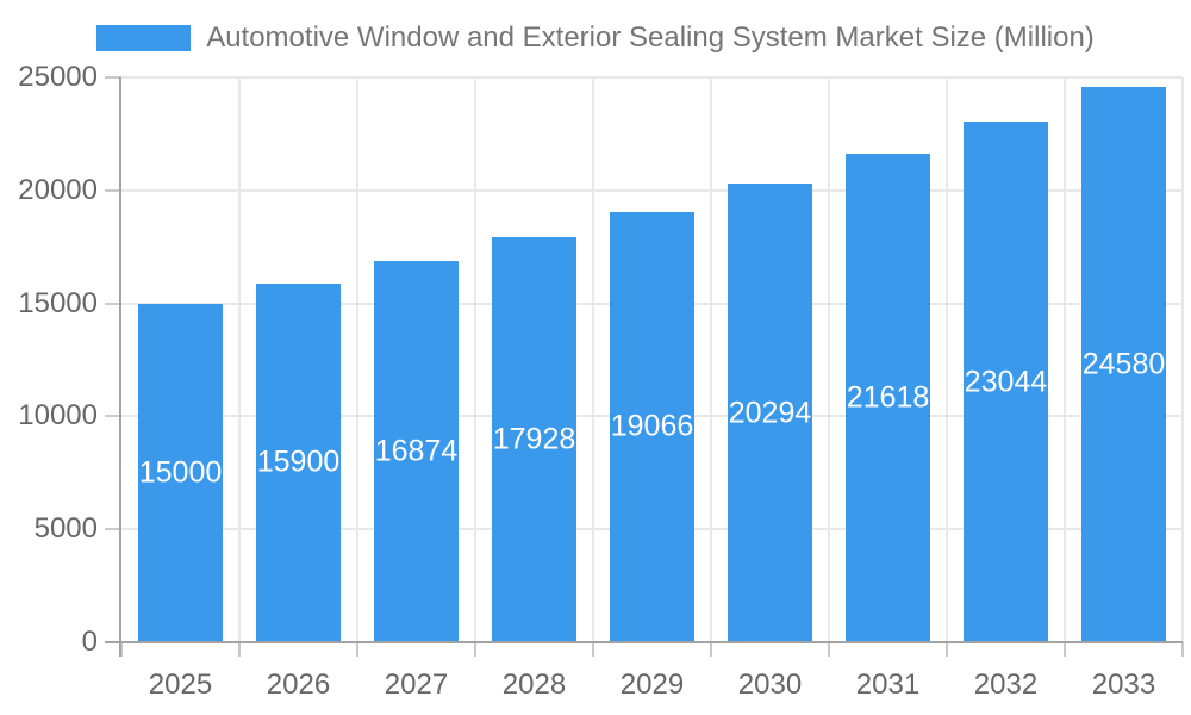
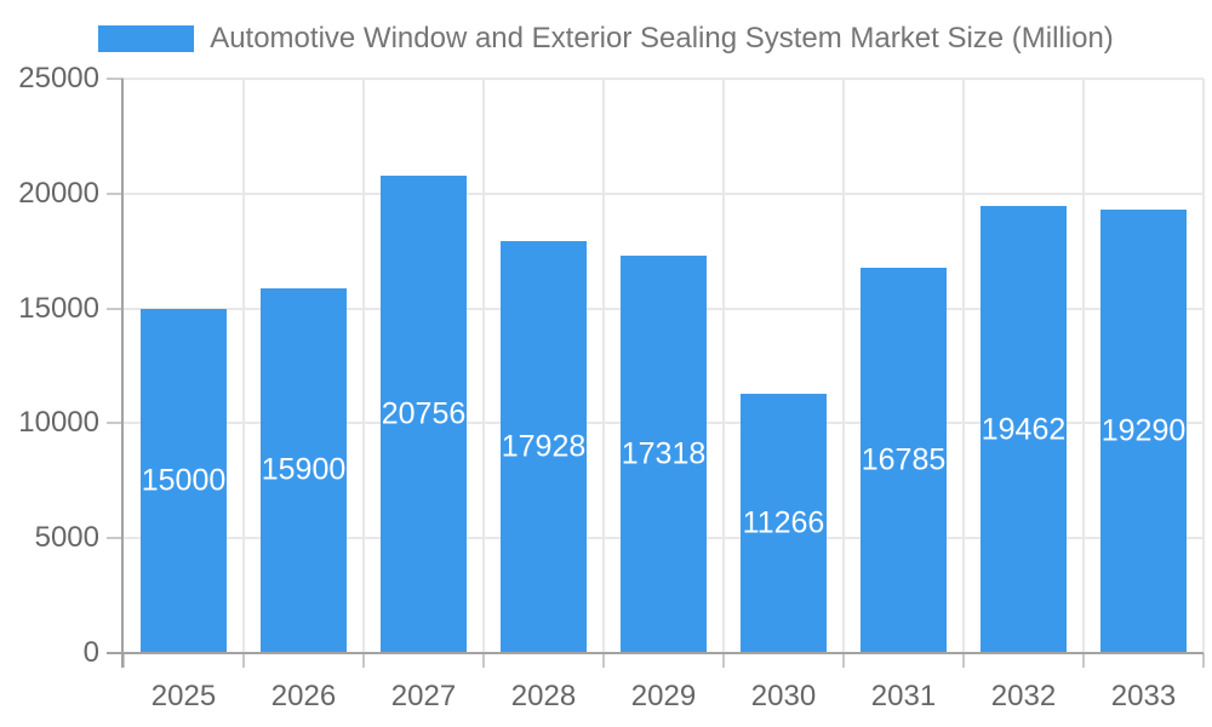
2027: 16874 -> 20756
2029: 19066 -> 17318
2030: 20294 -> 11266
2031: 21618 -> 16785
2032: 23044 -> 19462
2033: 24580 -> 19290
